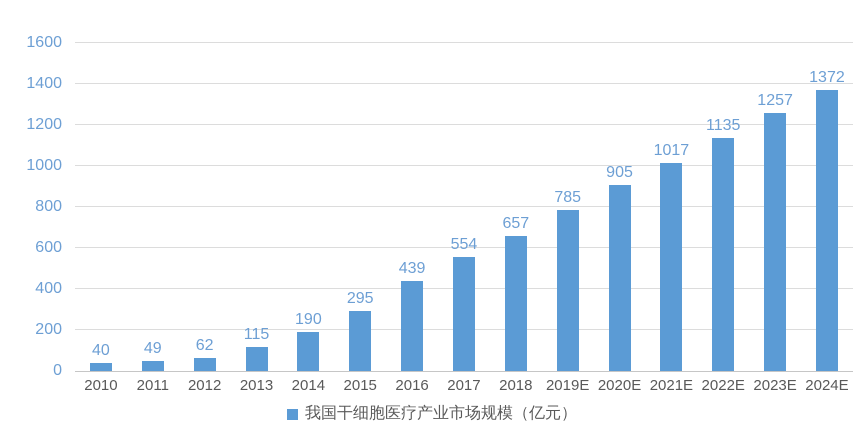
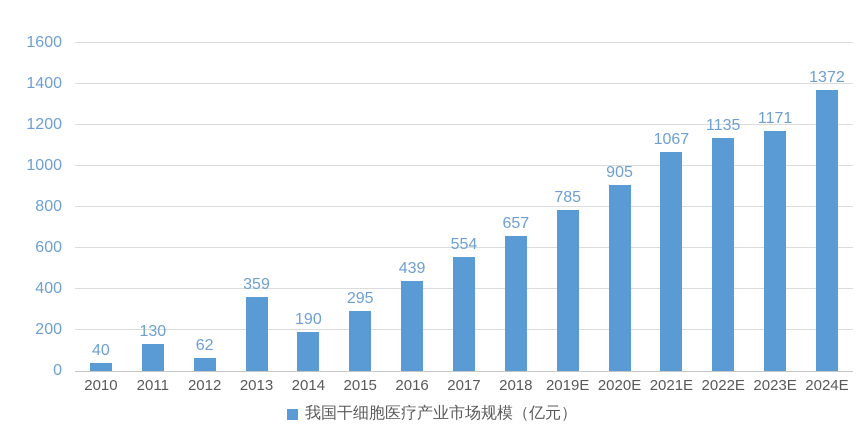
2011: 49 -> 130
2013: 115 -> 359
2021E: 1017 -> 1067
2023E: 1257 -> 1171
